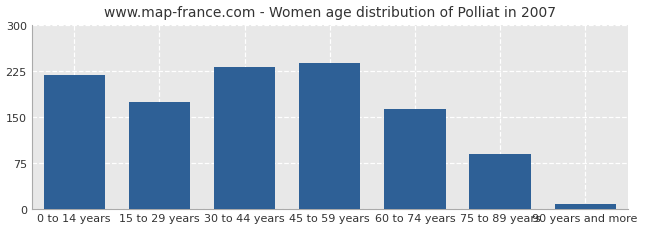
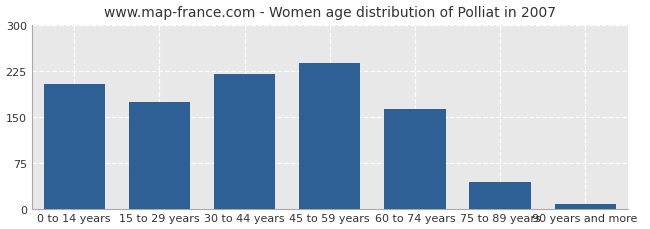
0 to 14 years: 218 -> 204
30 to 44 years: 232 -> 220
75 to 89 years: 90 -> 44
